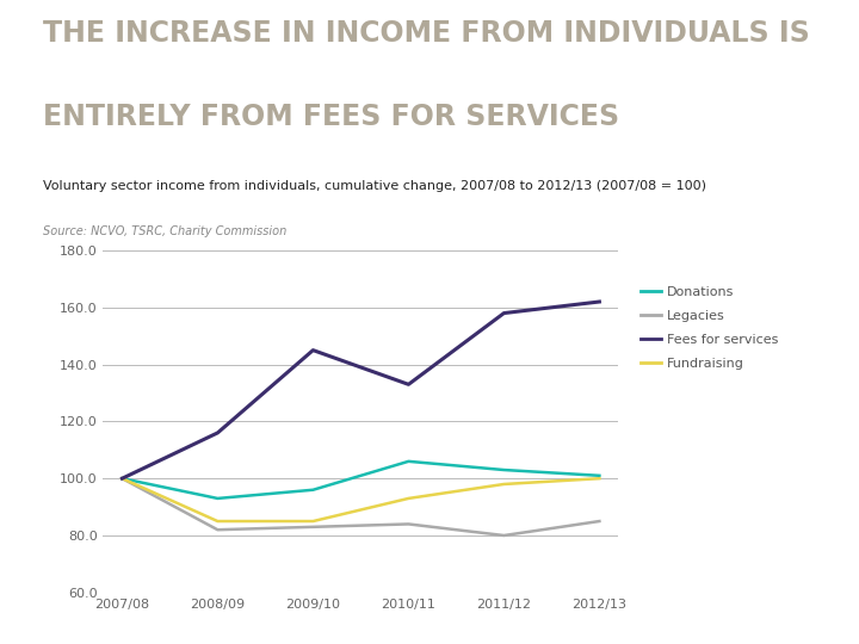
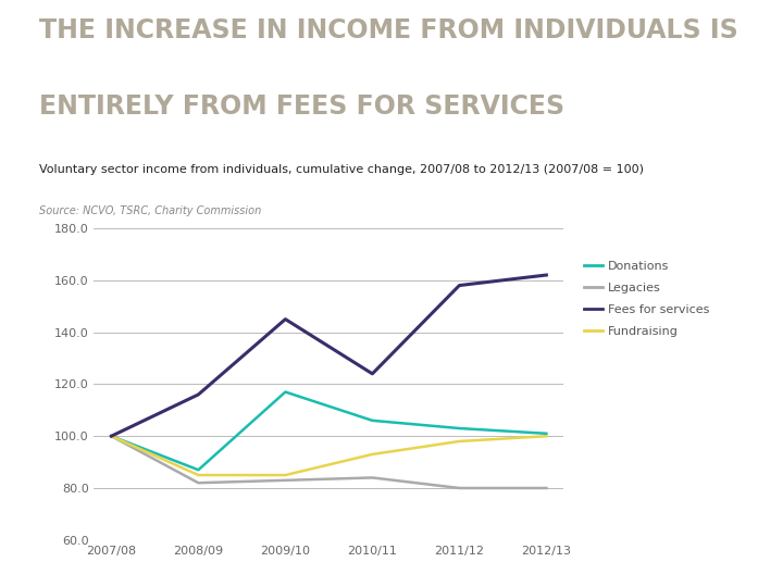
Donations/2008/09: 93 -> 87
Donations/2009/10: 96 -> 117
Fees for services/2010/11: 133 -> 124
Legacies/2012/13: 85 -> 80
